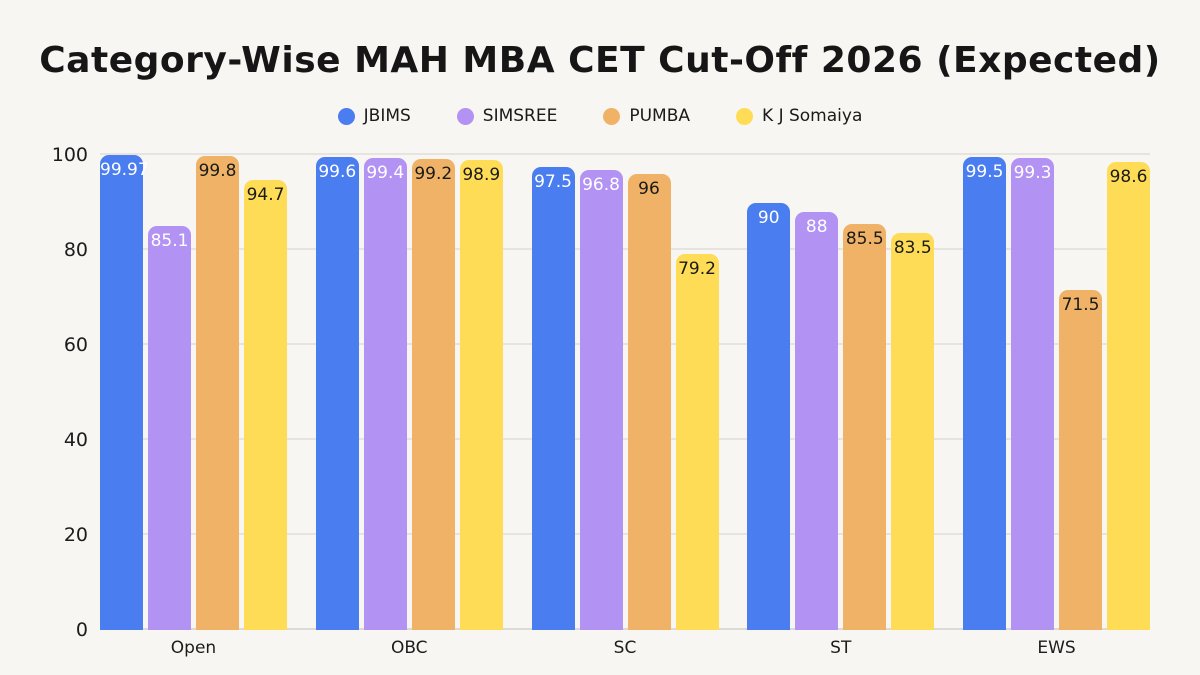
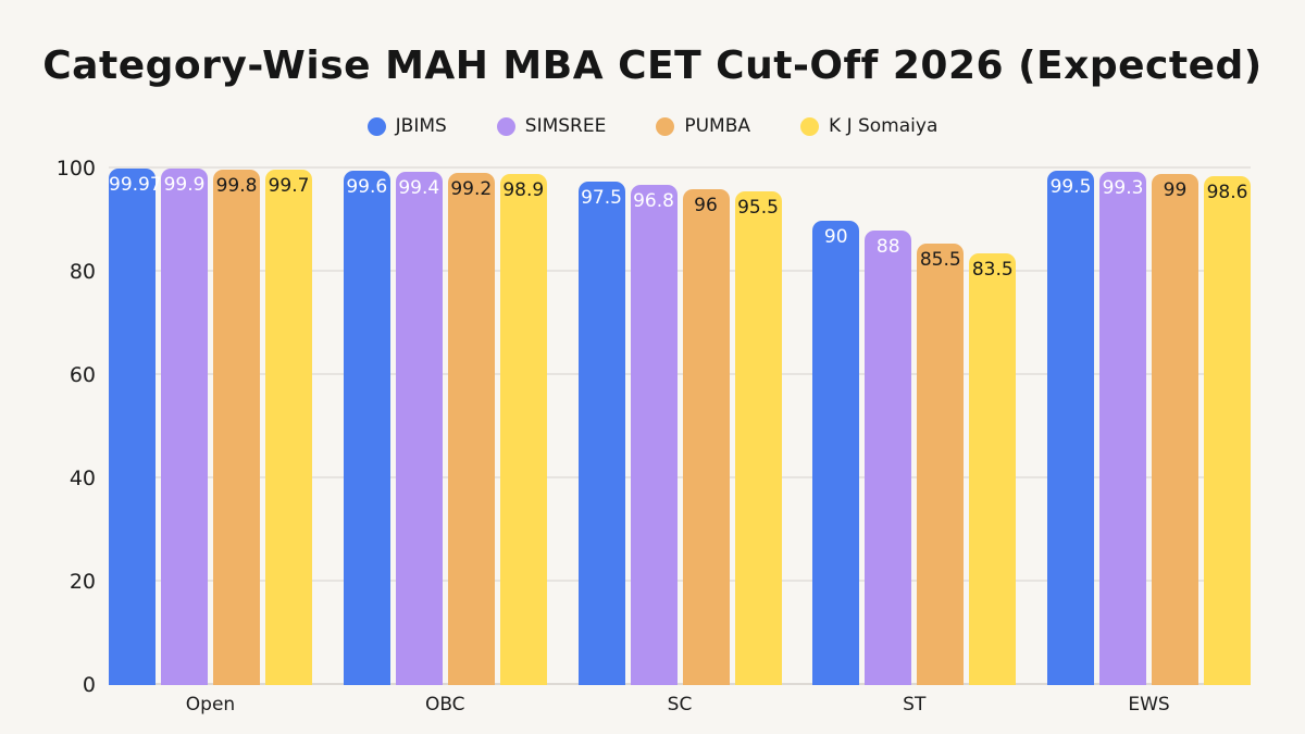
SIMSREE/Open: 85.1 -> 99.9
K J Somaiya/Open: 94.7 -> 99.7
K J Somaiya/SC: 79.2 -> 95.5
PUMBA/EWS: 71.5 -> 99
